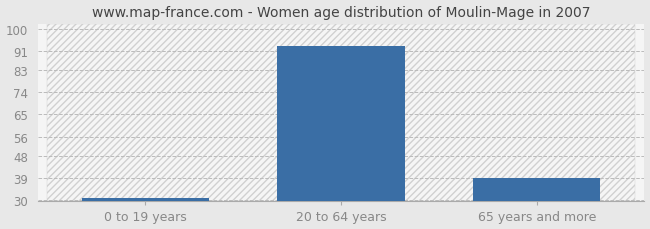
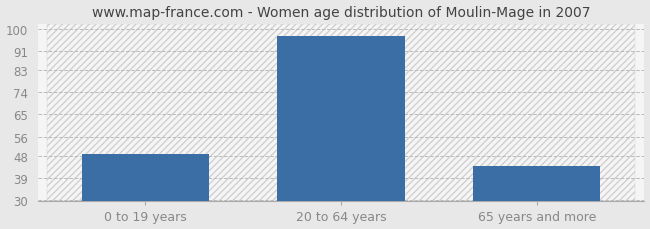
0 to 19 years: 31 -> 49
20 to 64 years: 93 -> 97
65 years and more: 39 -> 44
